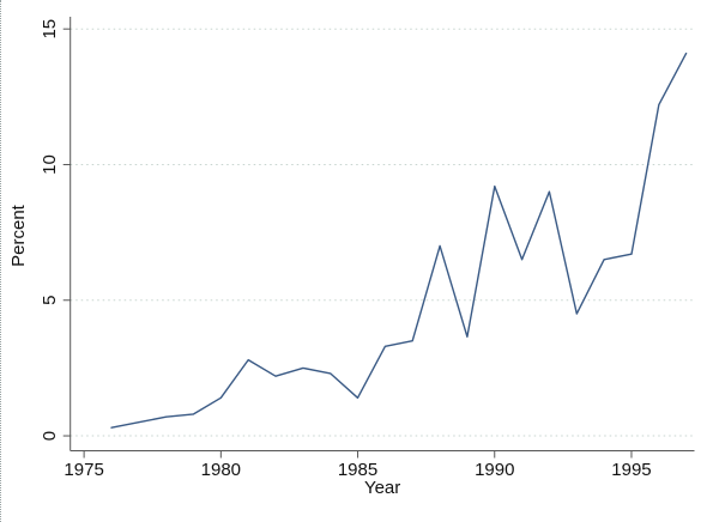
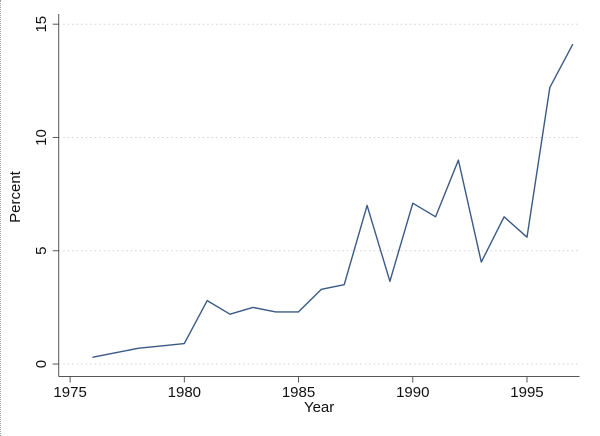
1980: 1.4 -> 0.9
1985: 1.4 -> 2.3
1990: 9.2 -> 7.1
1995: 6.7 -> 5.6
